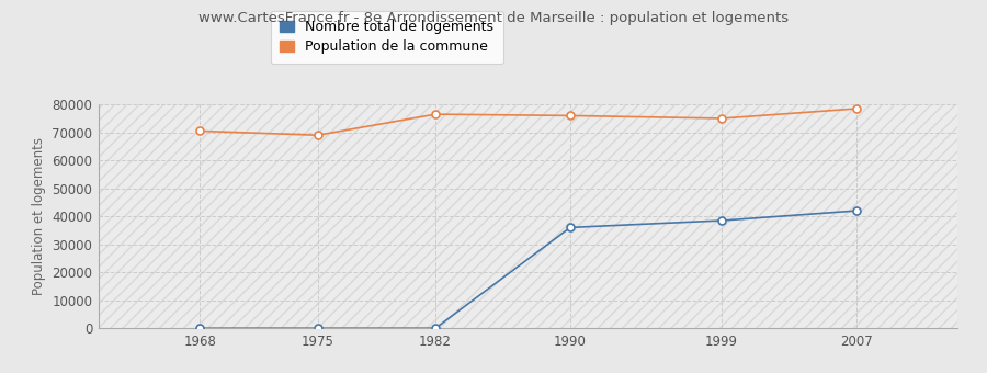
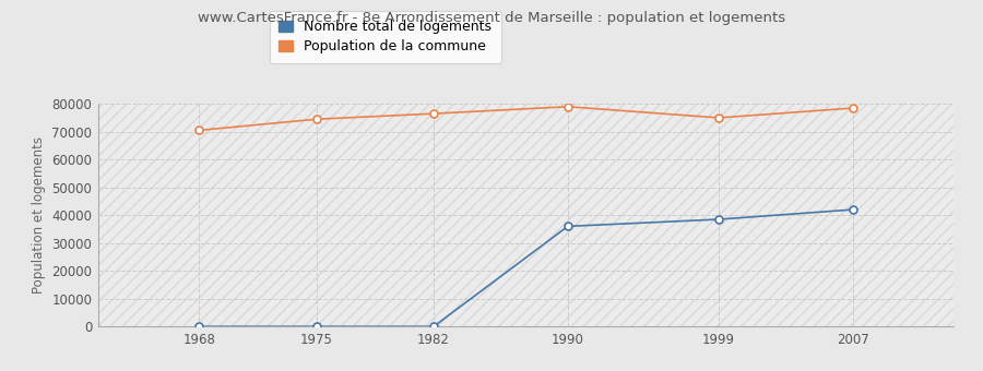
Population de la commune/1975: 69000 -> 74500
Population de la commune/1990: 76000 -> 79000
